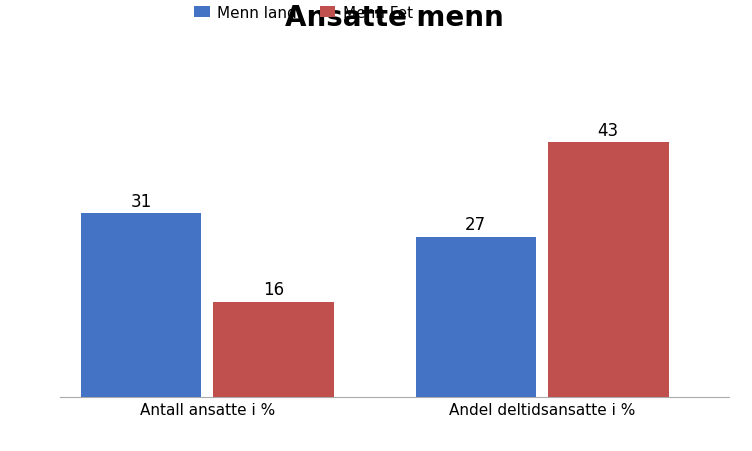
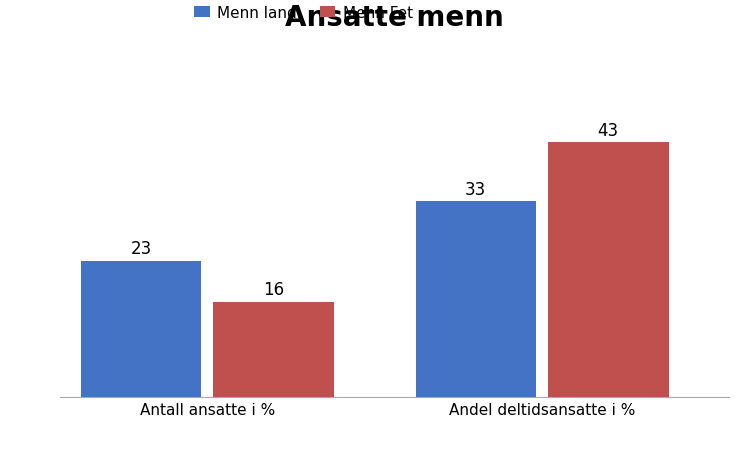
Menn land/Antall ansatte i %: 31 -> 23
Menn land/Andel deltidsansatte i %: 27 -> 33
